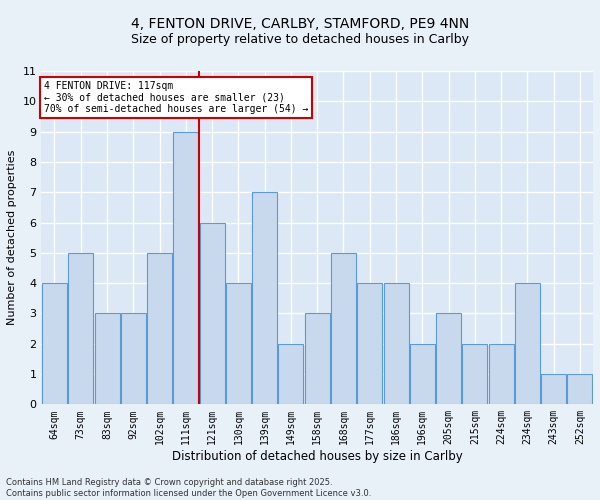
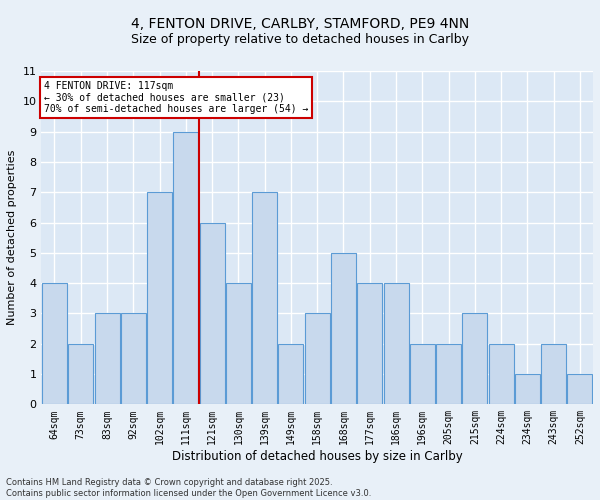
73sqm: 5 -> 2
102sqm: 5 -> 7
205sqm: 3 -> 2
215sqm: 2 -> 3
234sqm: 4 -> 1
243sqm: 1 -> 2
